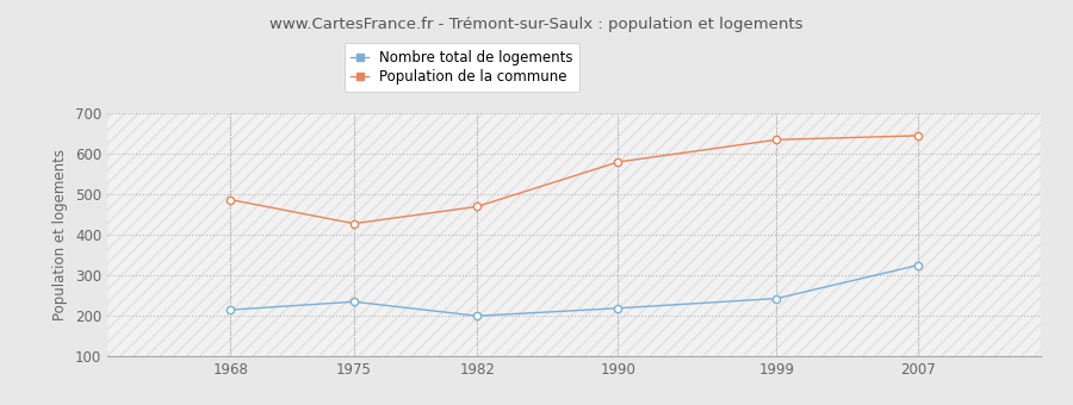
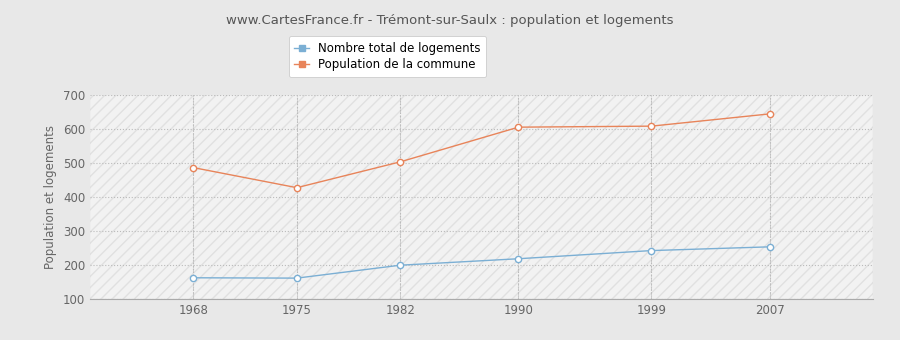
Nombre total de logements/1968: 215 -> 163
Nombre total de logements/1975: 235 -> 162
Population de la commune/1982: 470 -> 504
Population de la commune/1990: 580 -> 606
Population de la commune/1999: 635 -> 609
Nombre total de logements/2007: 325 -> 254
